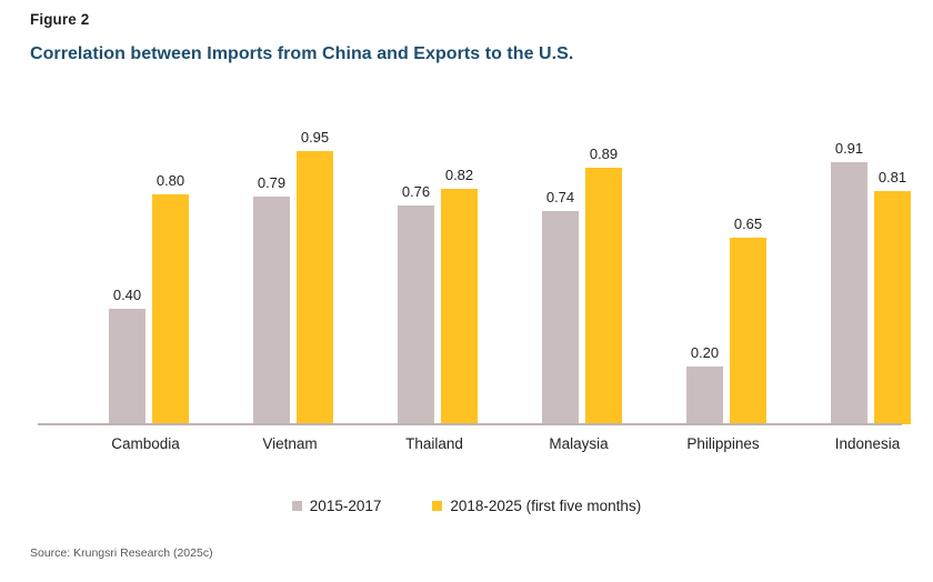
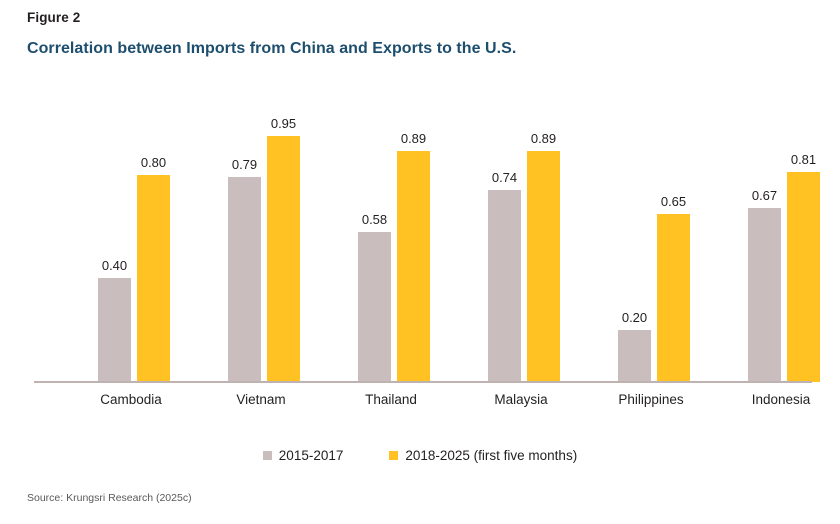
2015-2017/Thailand: 0.76 -> 0.58
2018-2025 (first five months)/Thailand: 0.82 -> 0.89
2015-2017/Indonesia: 0.91 -> 0.67
